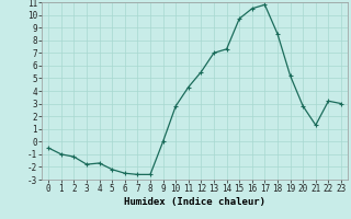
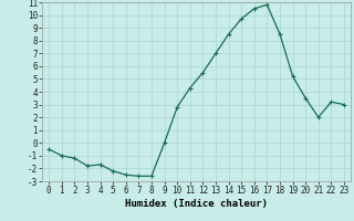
14: 7.3 -> 8.5
20: 2.8 -> 3.5
21: 1.3 -> 2.0
